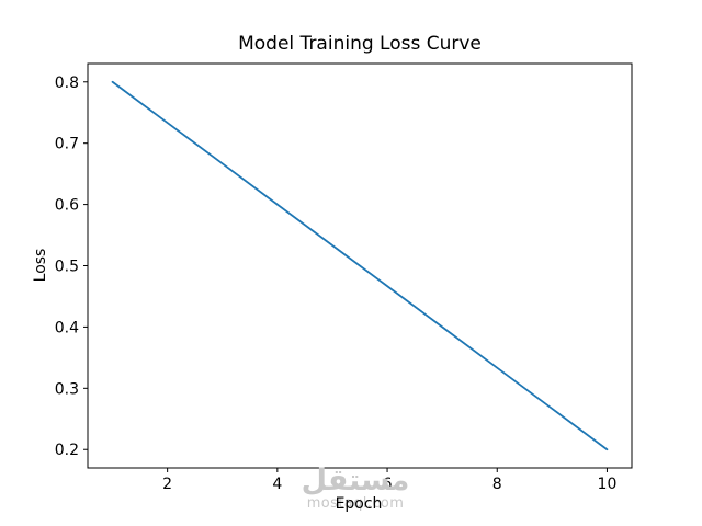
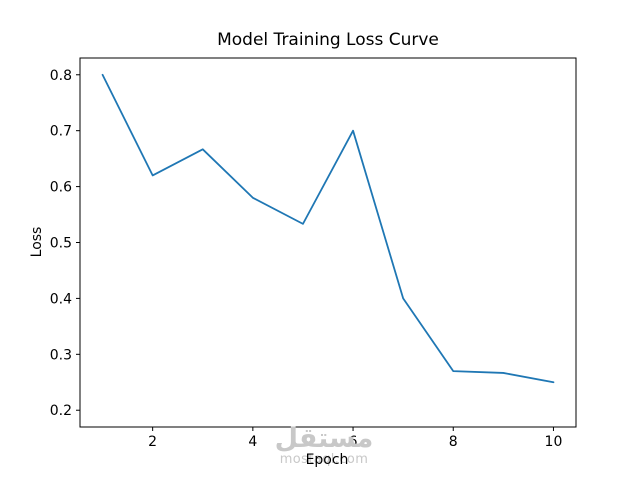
2: 0.73 -> 0.62
4: 0.60 -> 0.58
6: 0.47 -> 0.70
8: 0.33 -> 0.27
10: 0.20 -> 0.25
